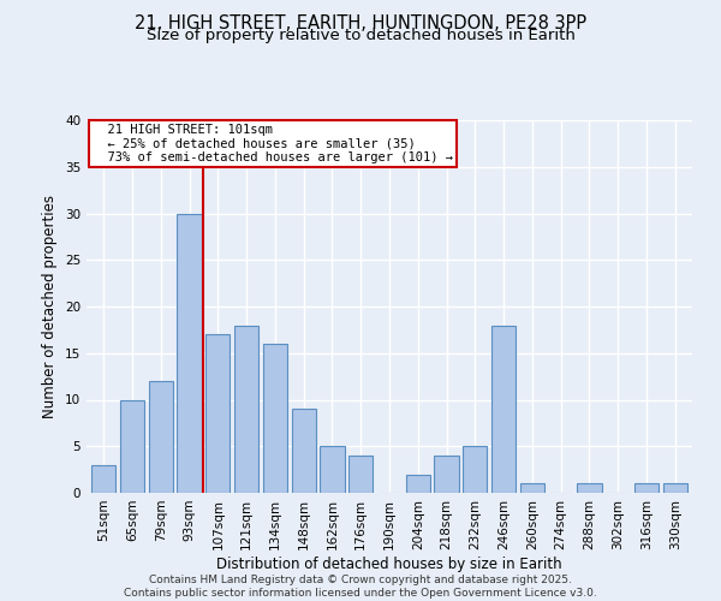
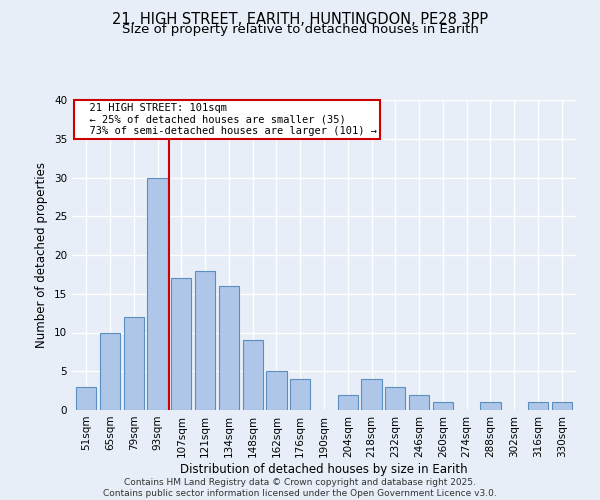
232sqm: 5 -> 3
246sqm: 18 -> 2
